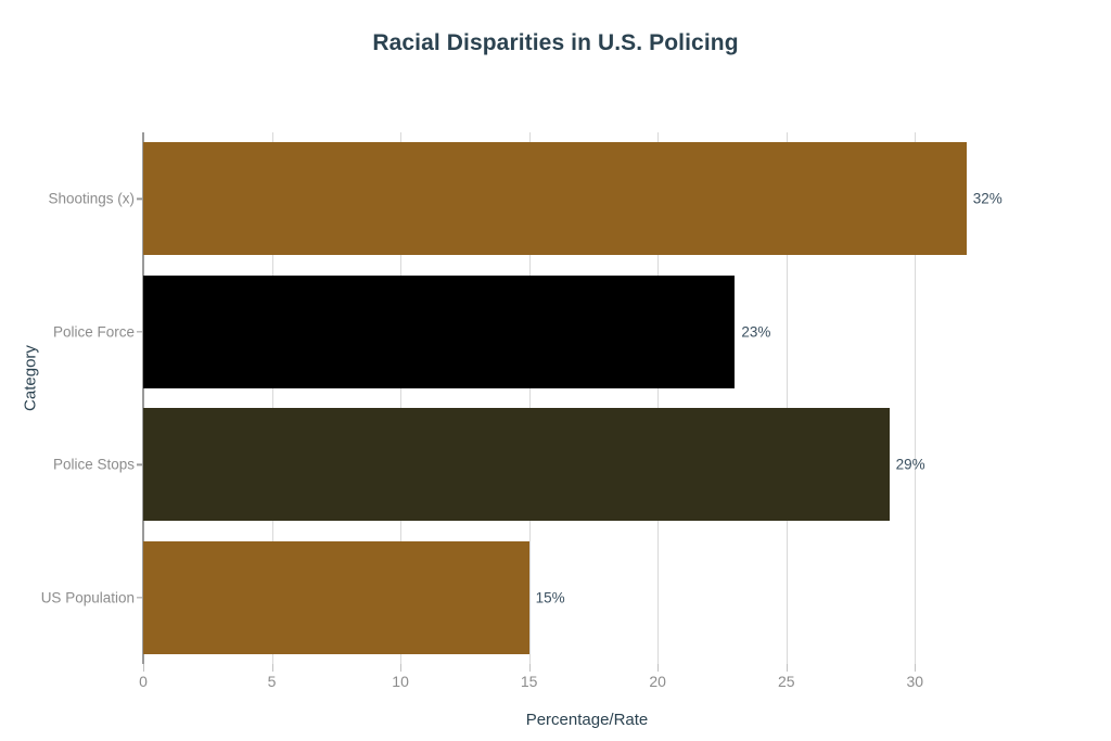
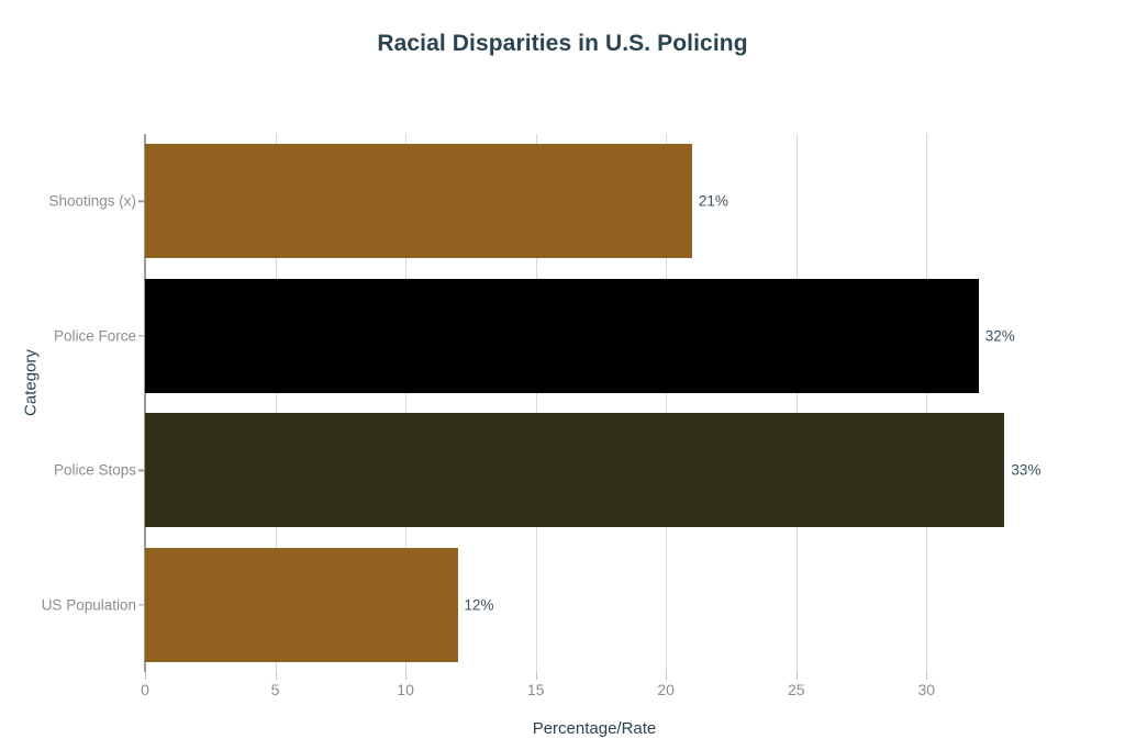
Shootings (x): 32% -> 21%
Police Force: 23% -> 32%
Police Stops: 29% -> 33%
US Population: 15% -> 12%
